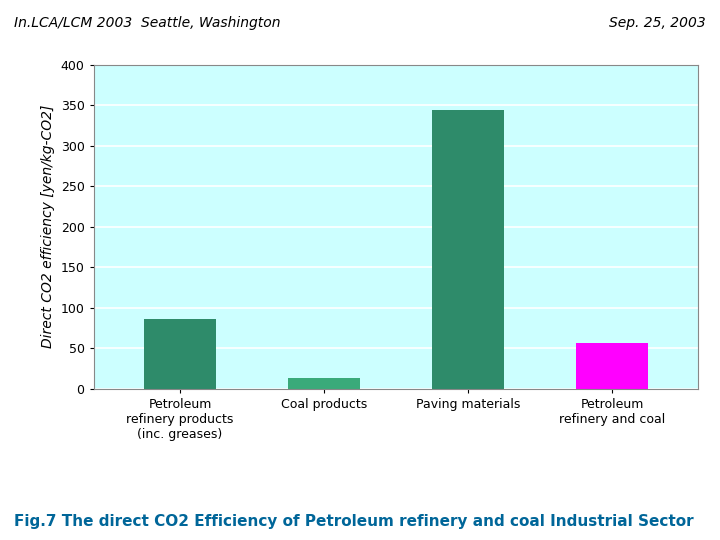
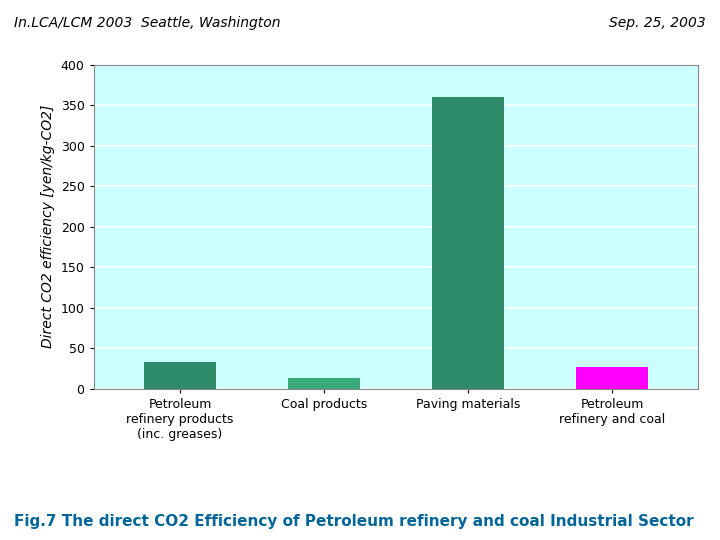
Petroleum refinery products (inc. greases): 86 -> 33
Paving materials: 344 -> 360
Petroleum refinery and coal: 56 -> 27
